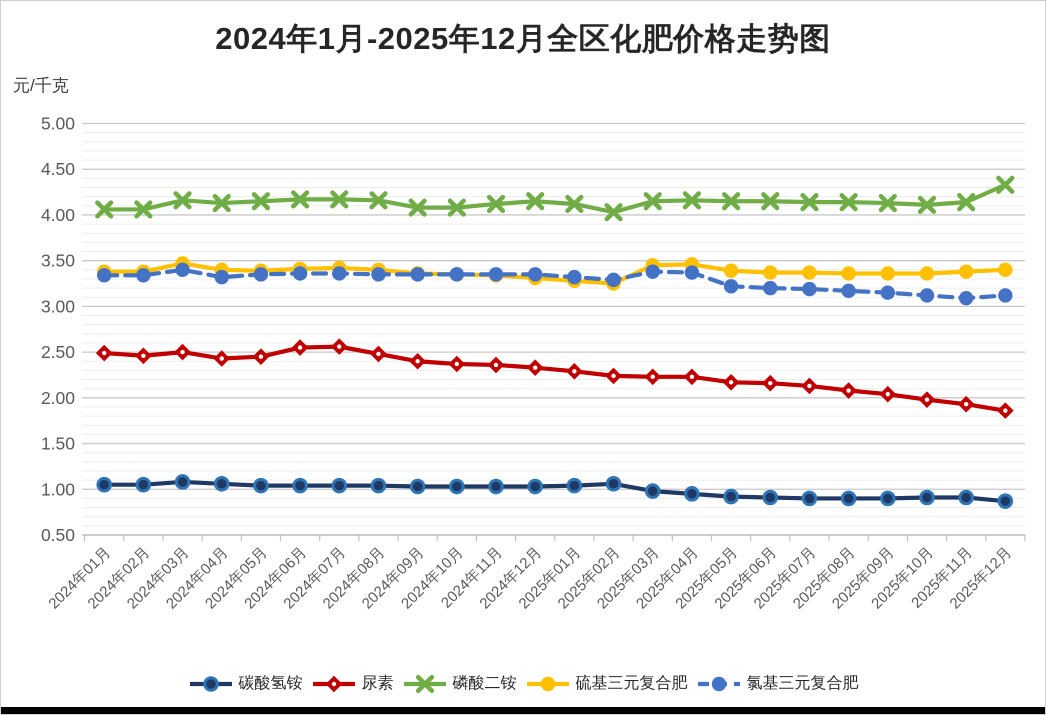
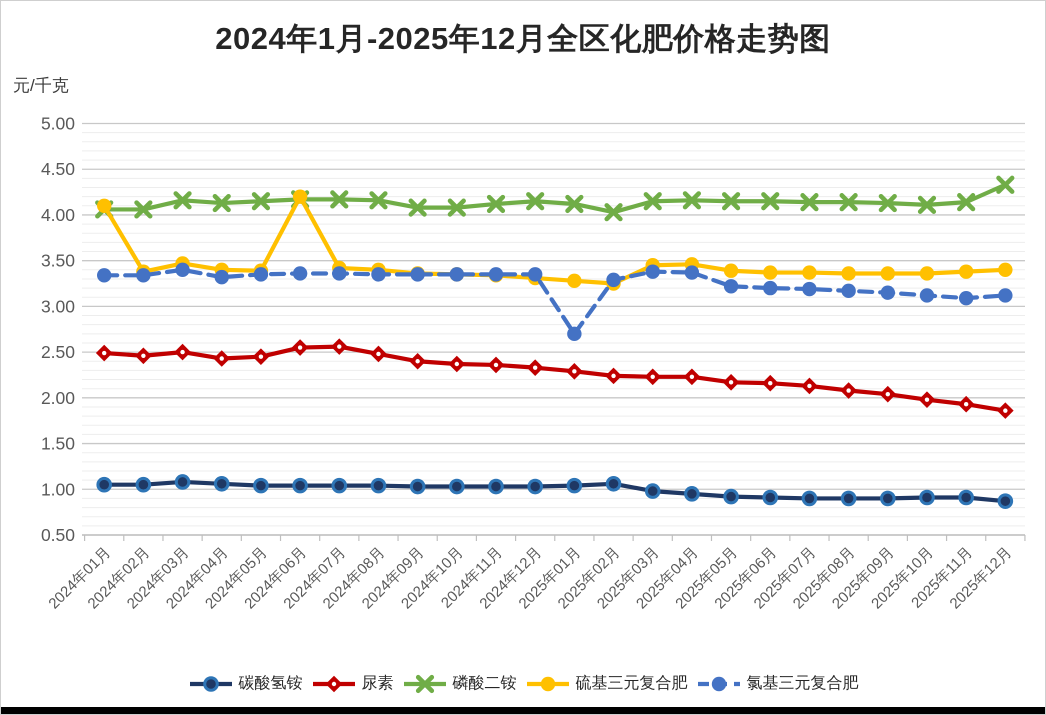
硫基三元复合肥/2024年01月: 3.4 -> 4.1
硫基三元复合肥/2024年06月: 3.4 -> 4.2
氯基三元复合肥/2025年01月: 3.3 -> 2.7
